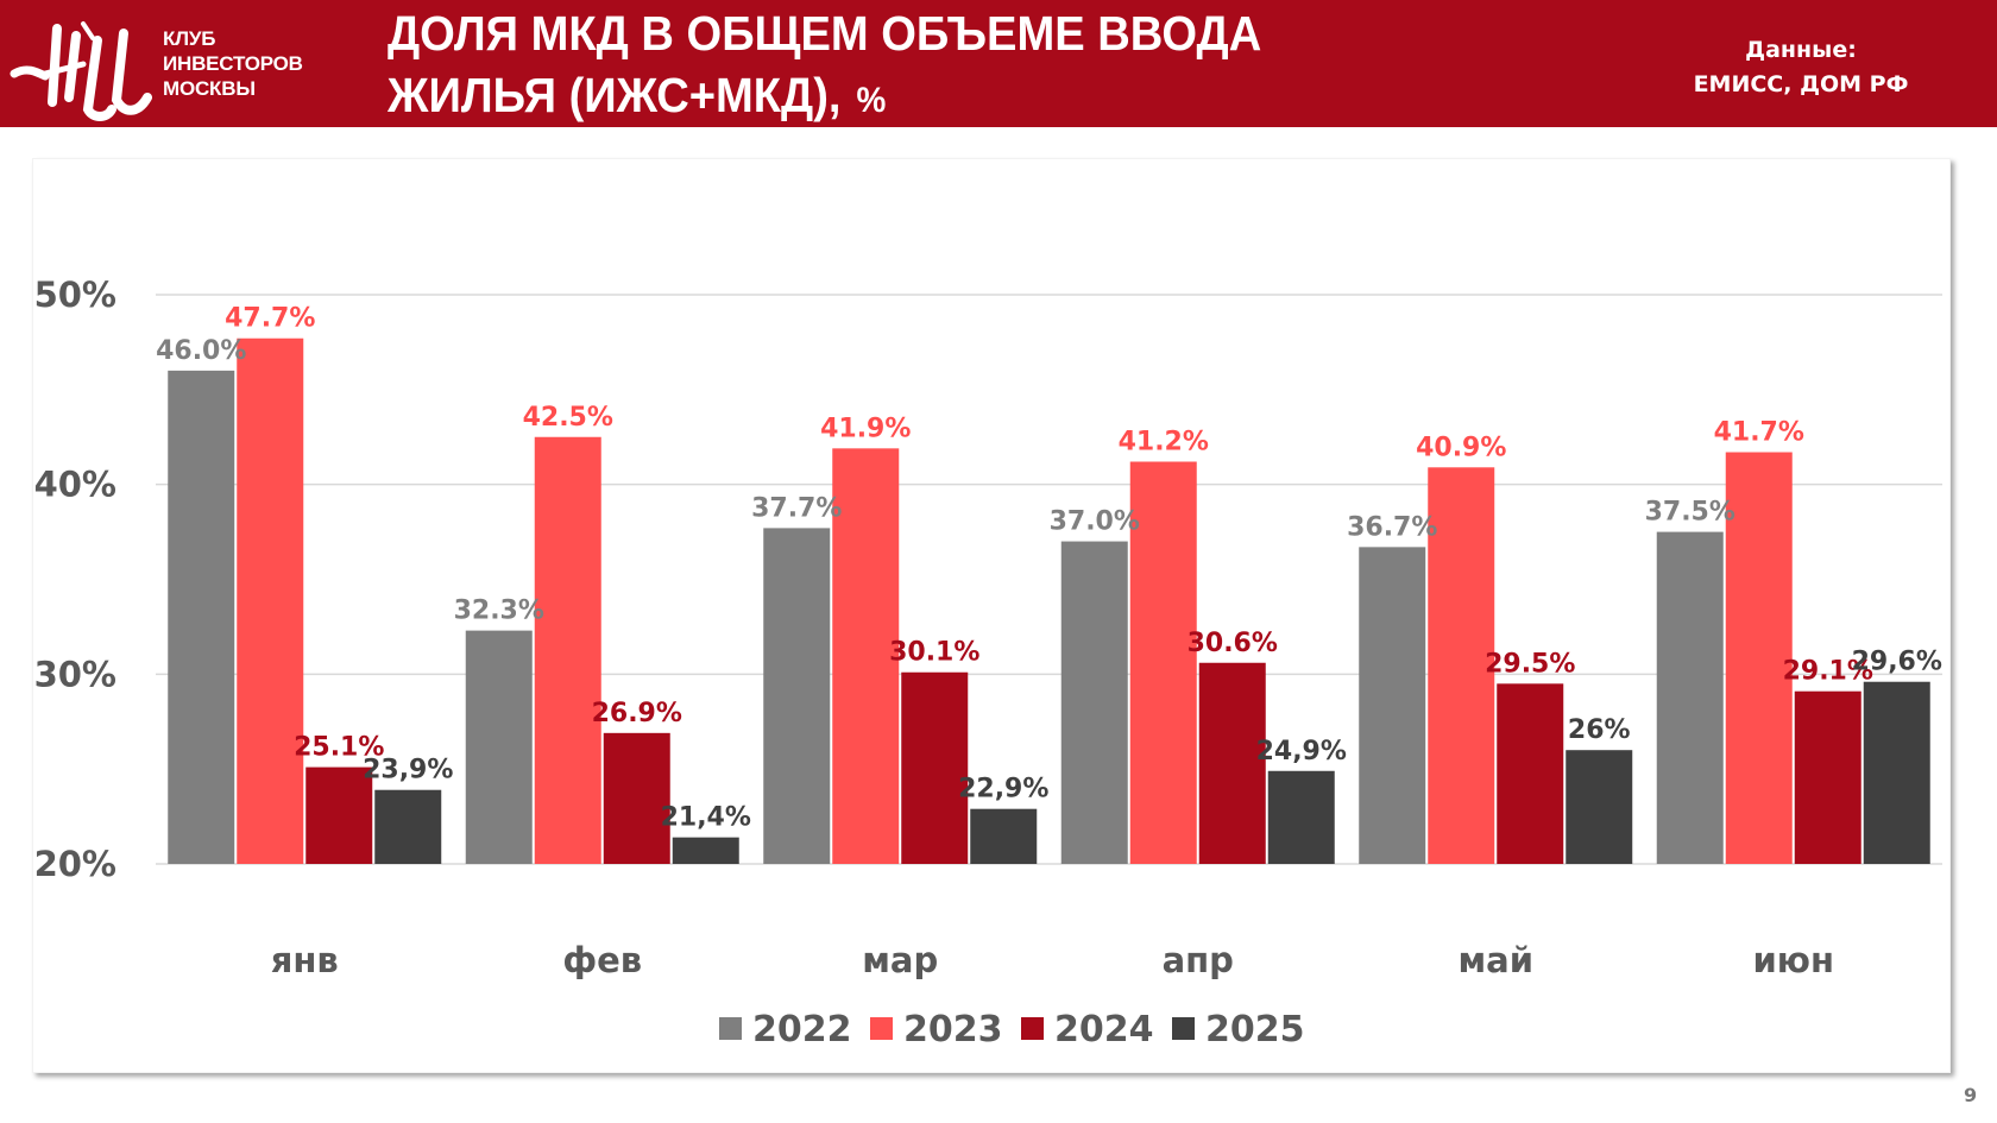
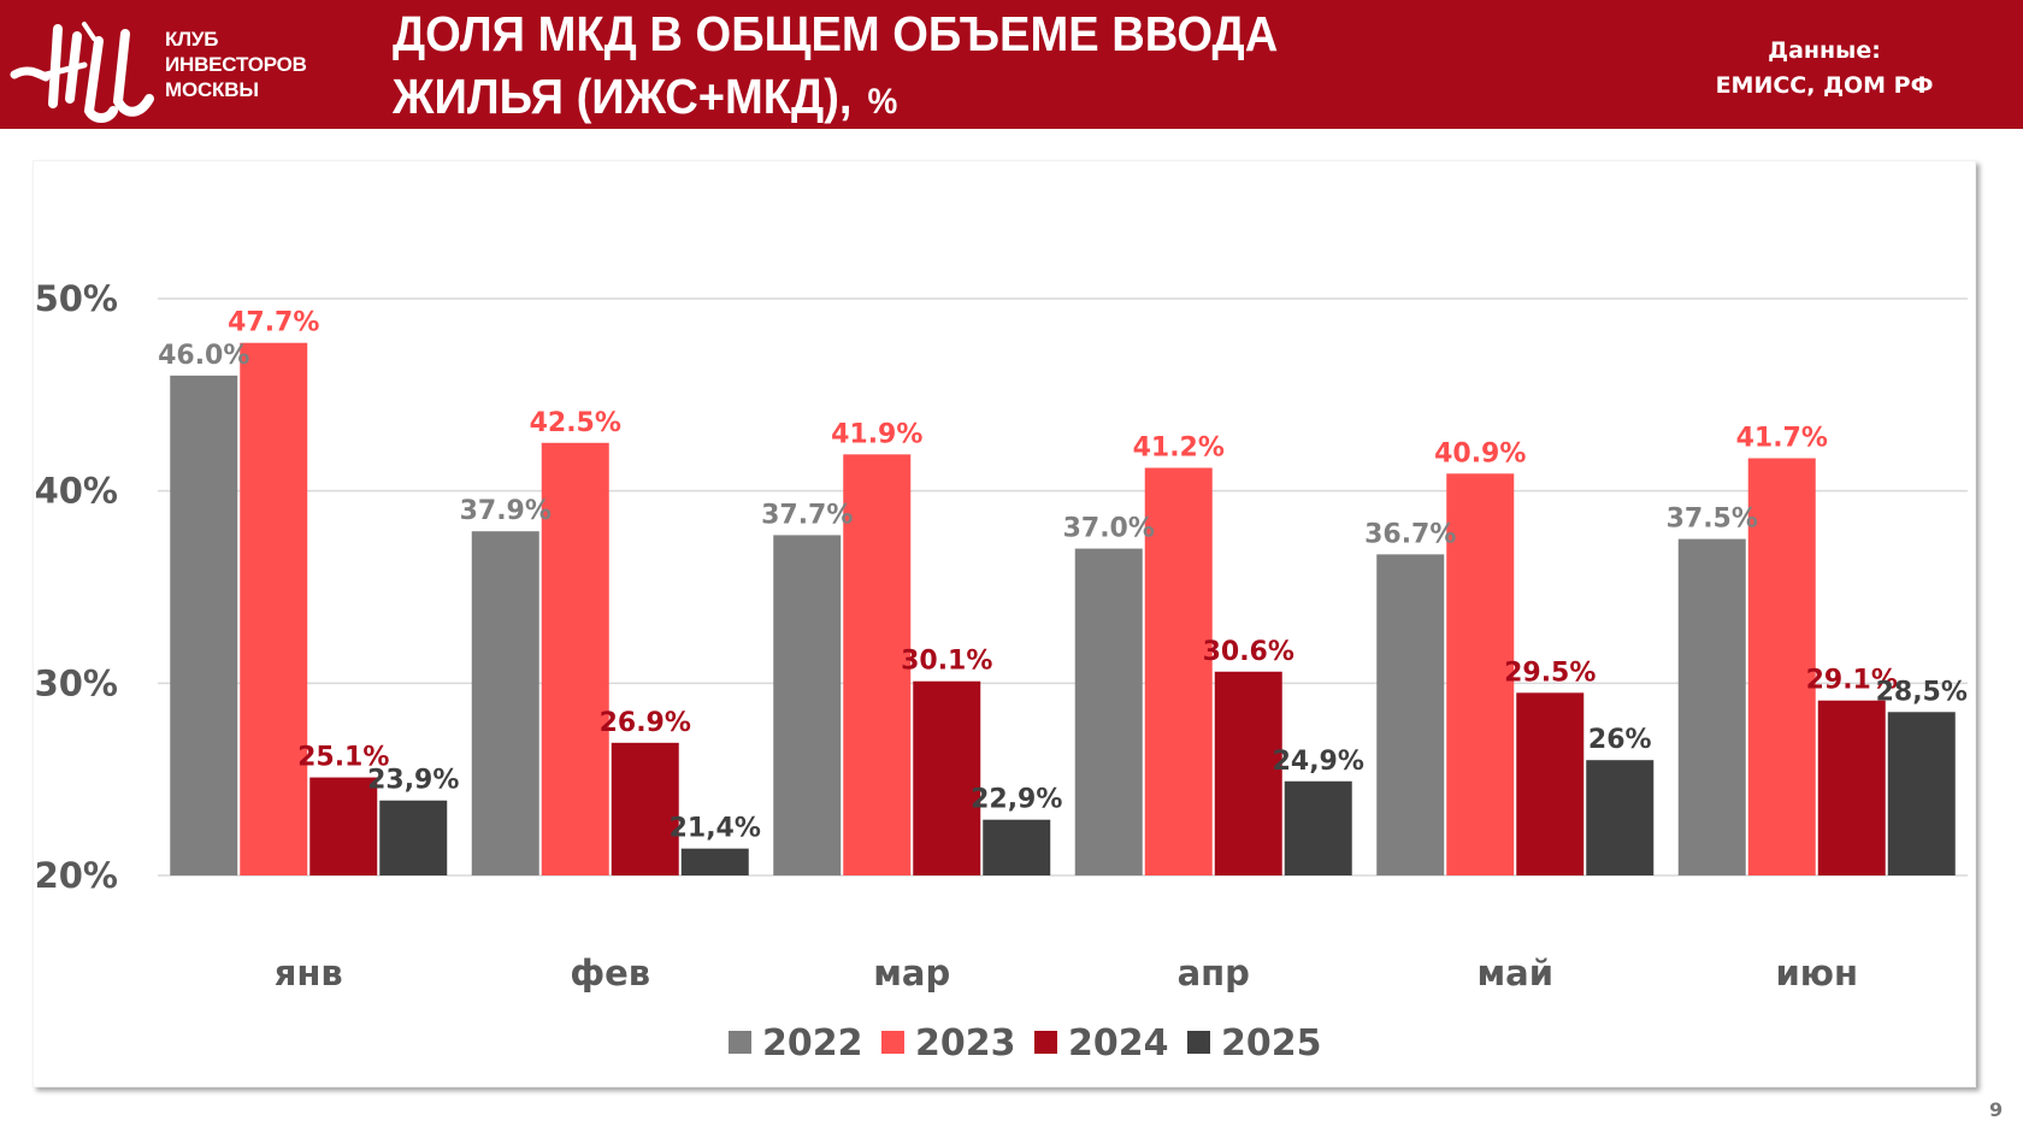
2022/фев: 32.3% -> 37.9%
2025/июн: 29,6% -> 28,5%
